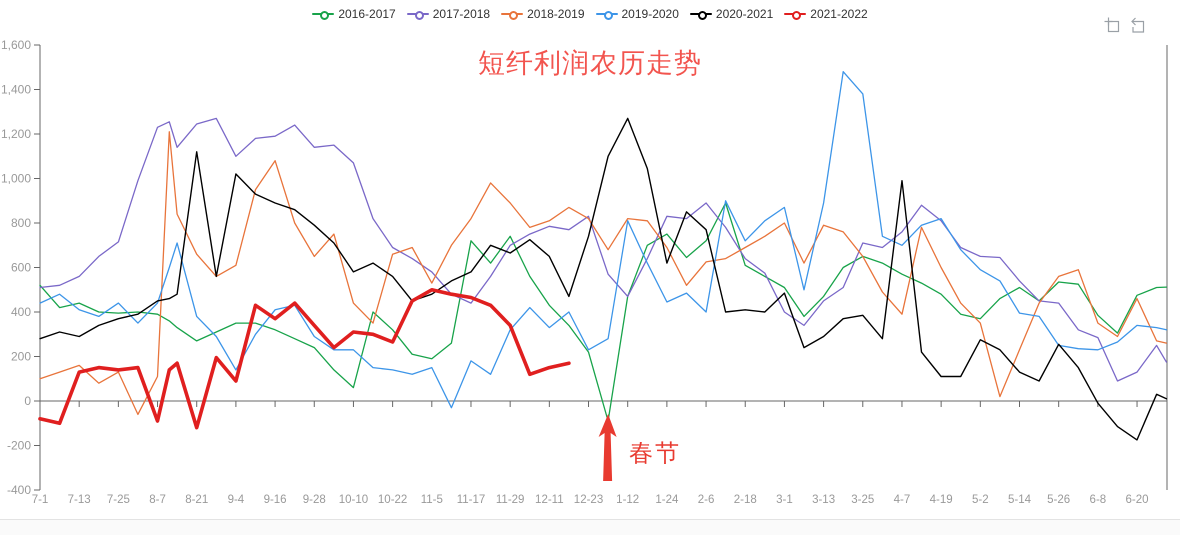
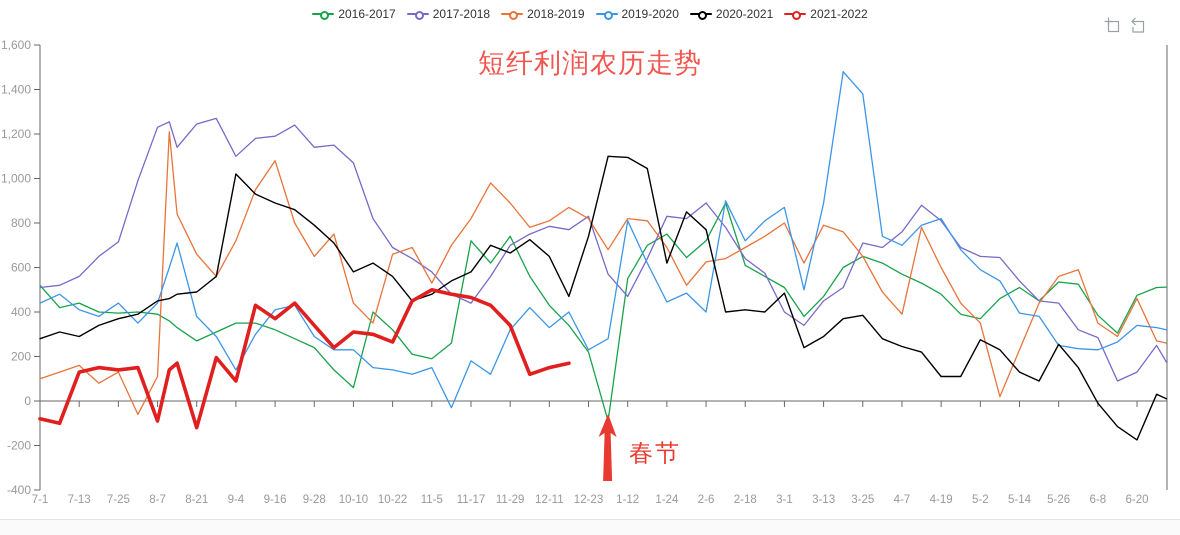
2020-2021/8-21: 1120 -> 490
2018-2019/9-4: 610 -> 720
2016-2017/1-12: 470 -> 550
2020-2021/1-12: 1270 -> 1100
2020-2021/4-7: 990 -> 240
